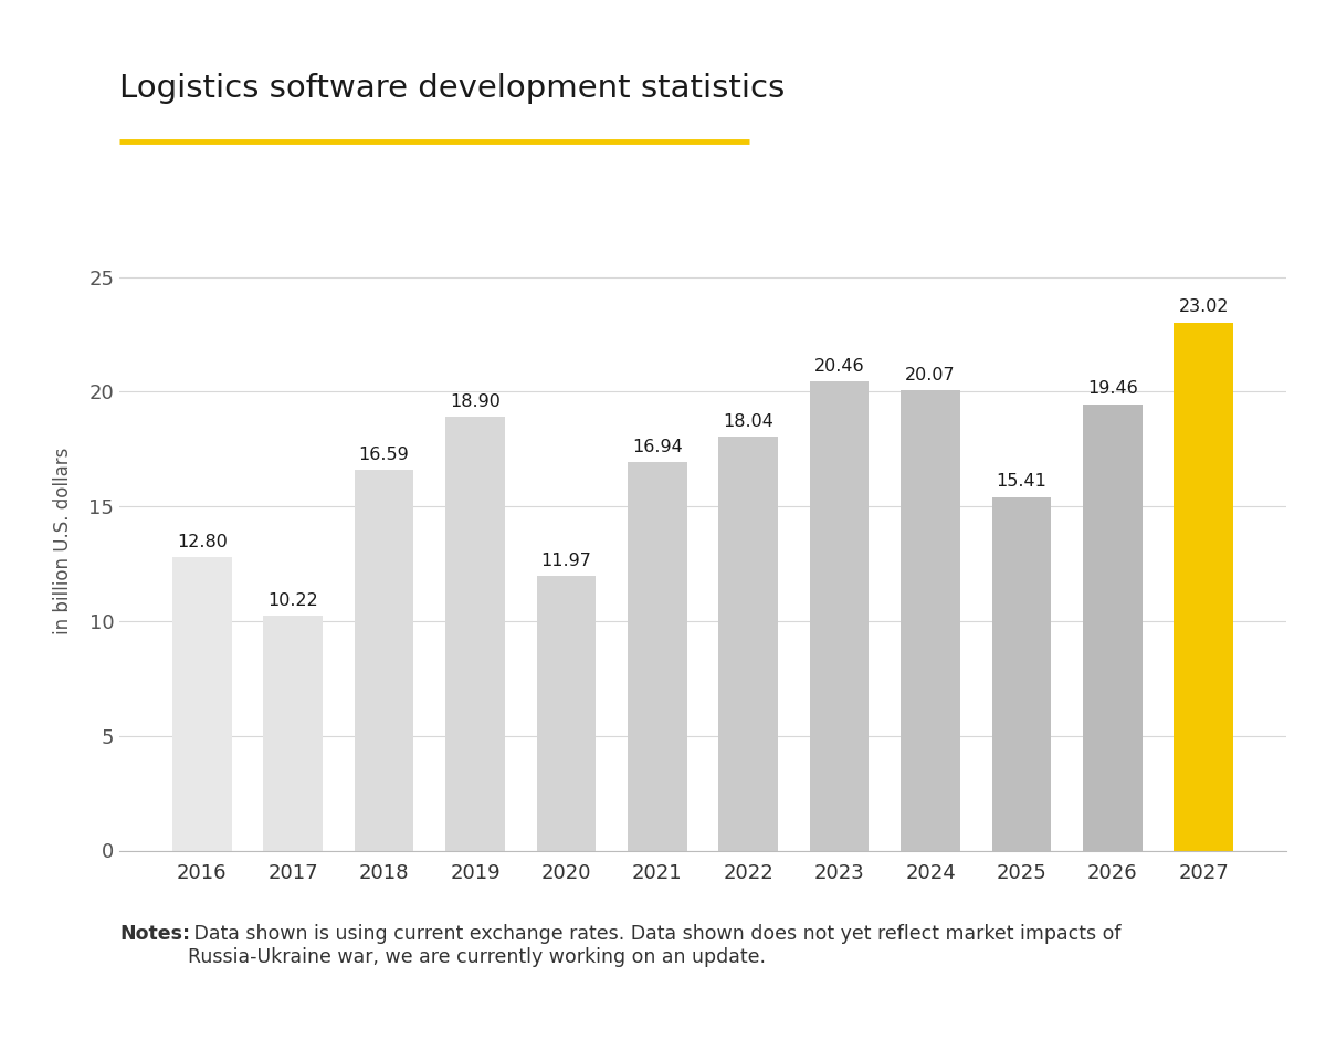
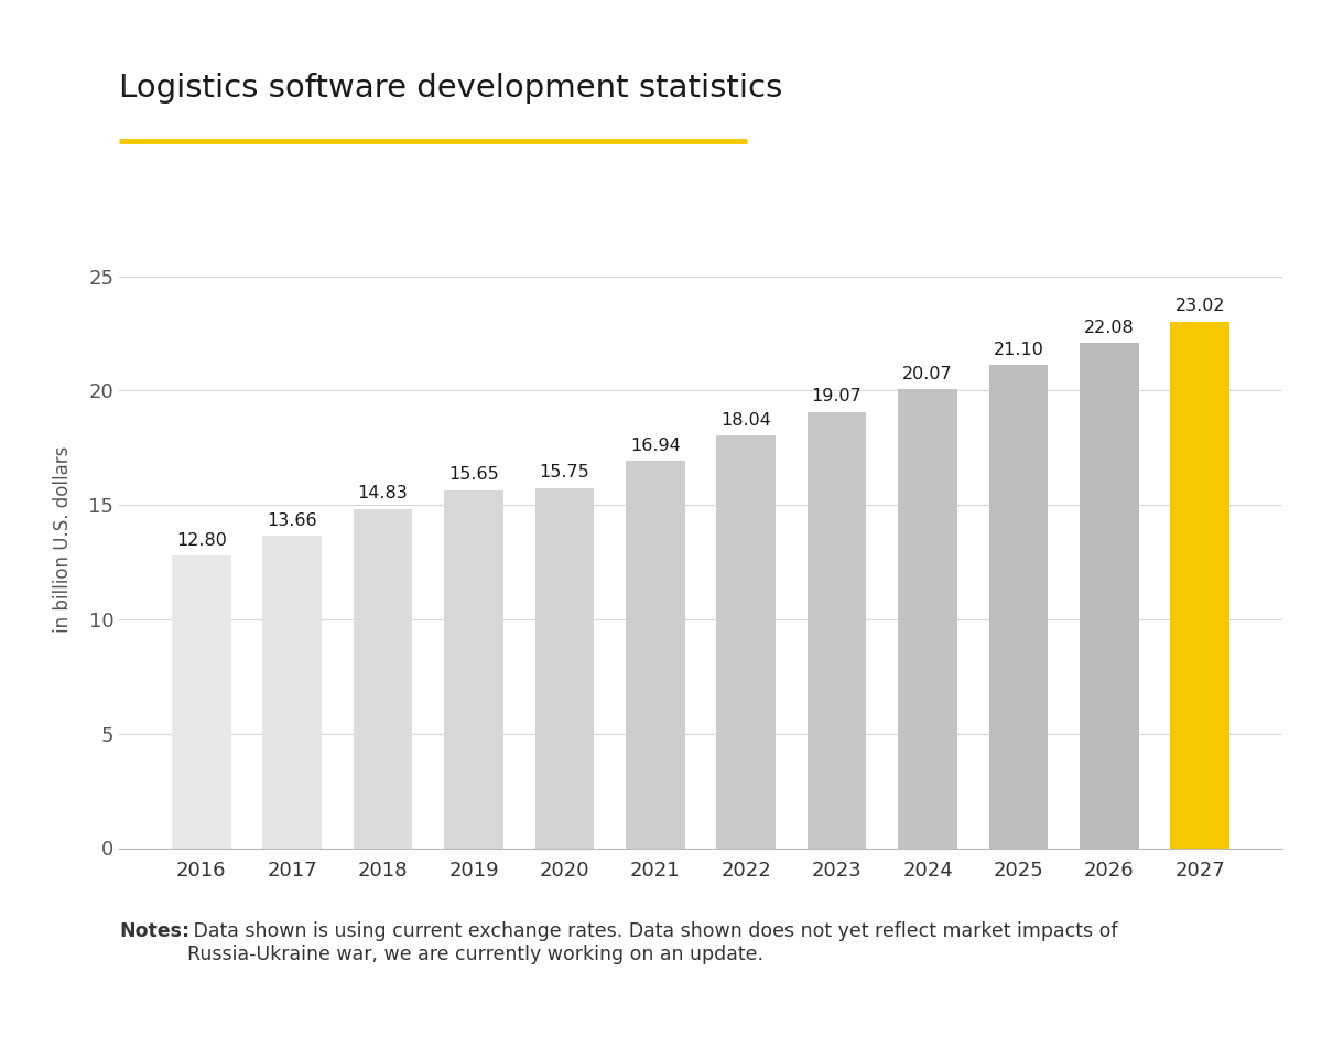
2017: 10.22 -> 13.66
2018: 16.59 -> 14.83
2019: 18.90 -> 15.65
2020: 11.97 -> 15.75
2023: 20.46 -> 19.07
2025: 15.41 -> 21.10
2026: 19.46 -> 22.08
